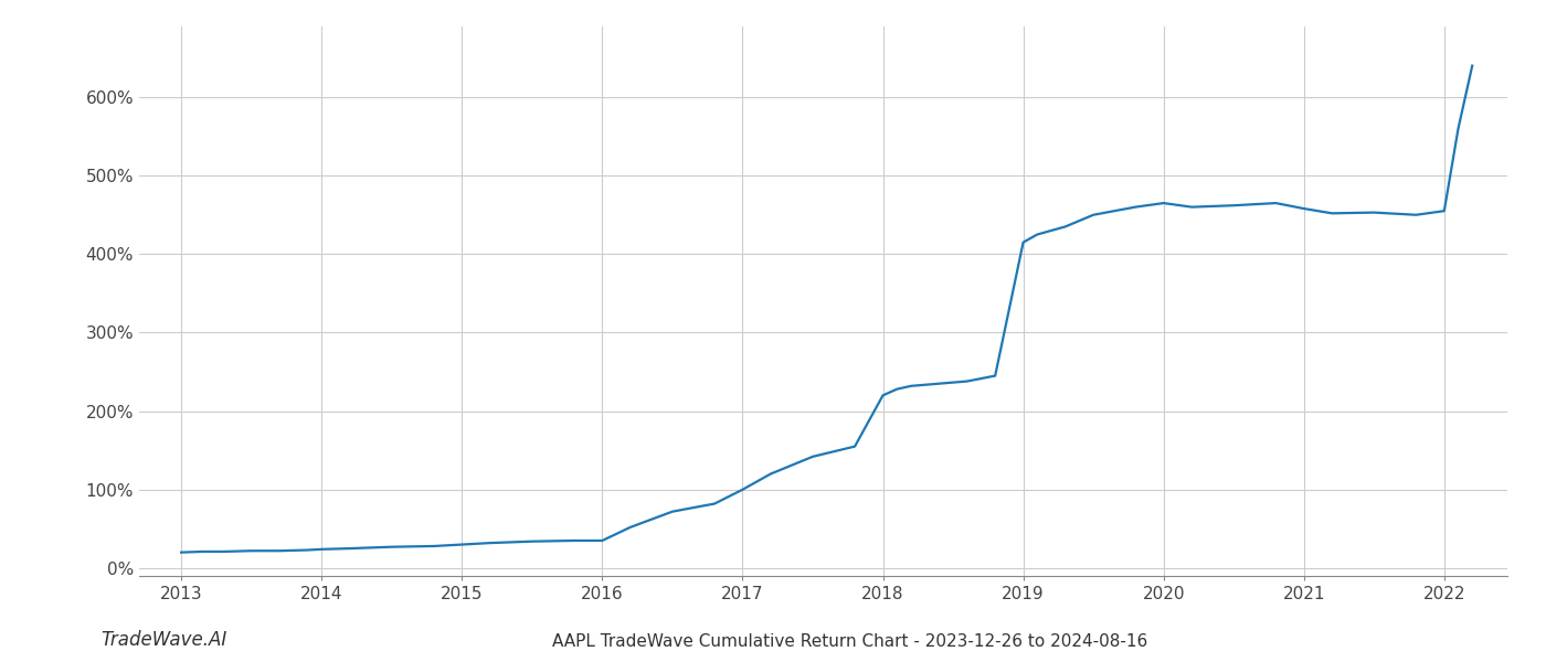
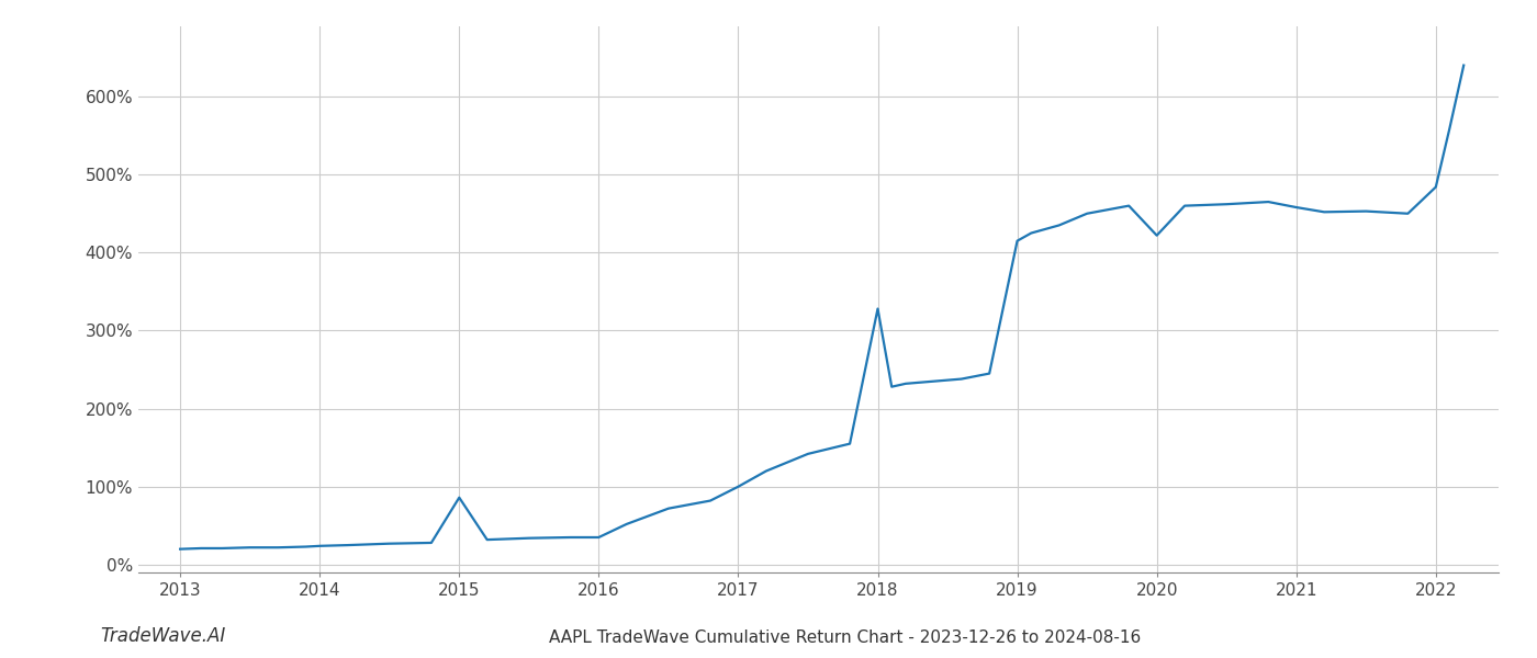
2015: 30% -> 86%
2018: 220% -> 328%
2020: 465% -> 422%
2022: 455% -> 484%
